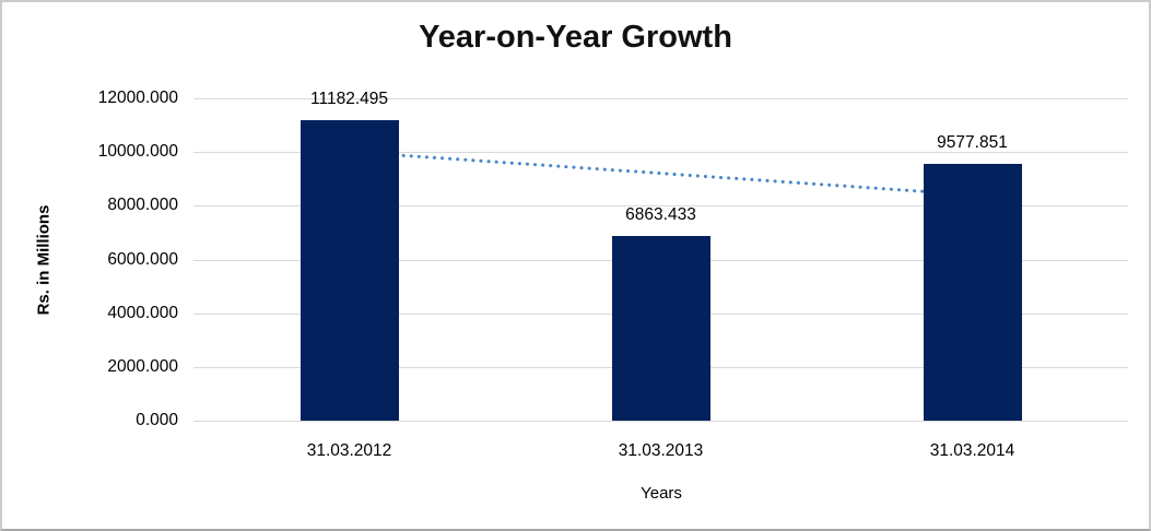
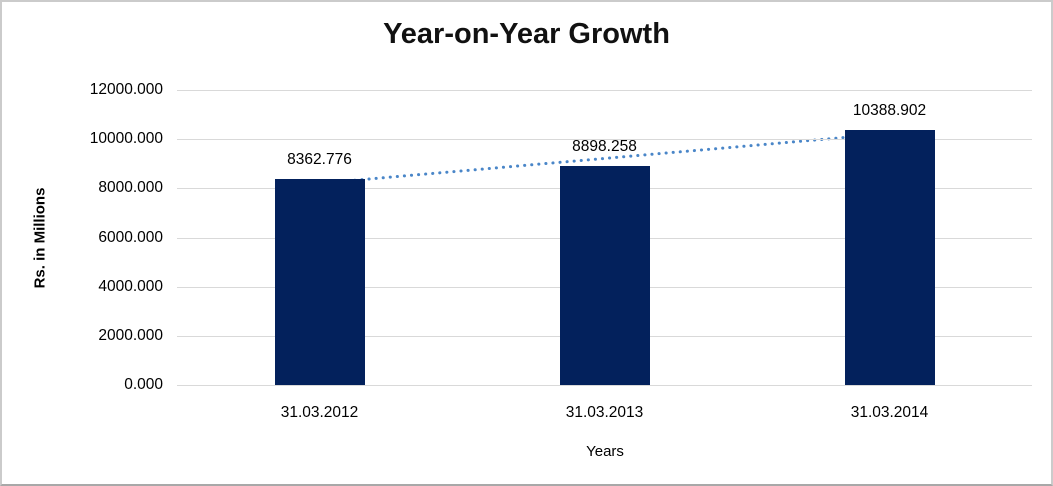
31.03.2012: 11182.495 -> 8362.776
31.03.2013: 6863.433 -> 8898.258
31.03.2014: 9577.851 -> 10388.902
